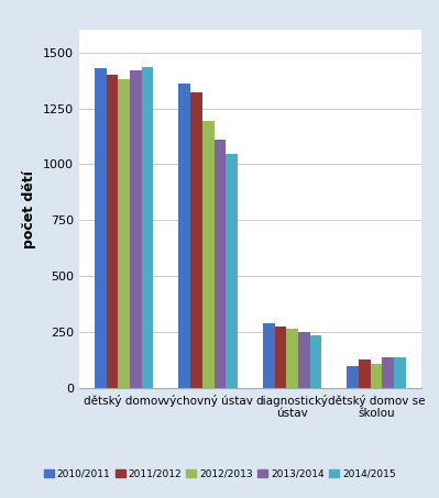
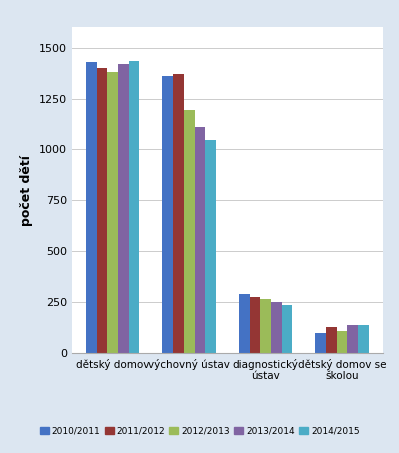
2011/2012/výchovný ústav: 1320 -> 1370
